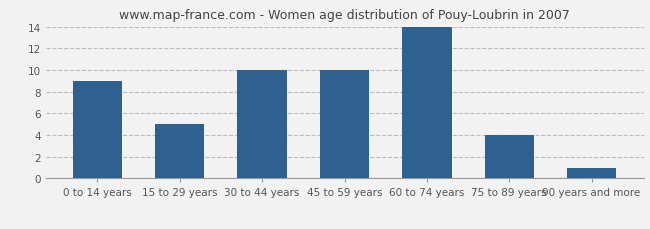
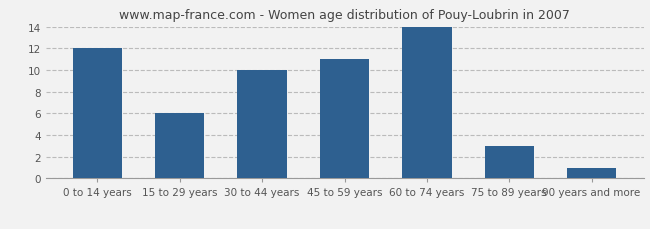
0 to 14 years: 9 -> 12
15 to 29 years: 5 -> 6
45 to 59 years: 10 -> 11
75 to 89 years: 4 -> 3
